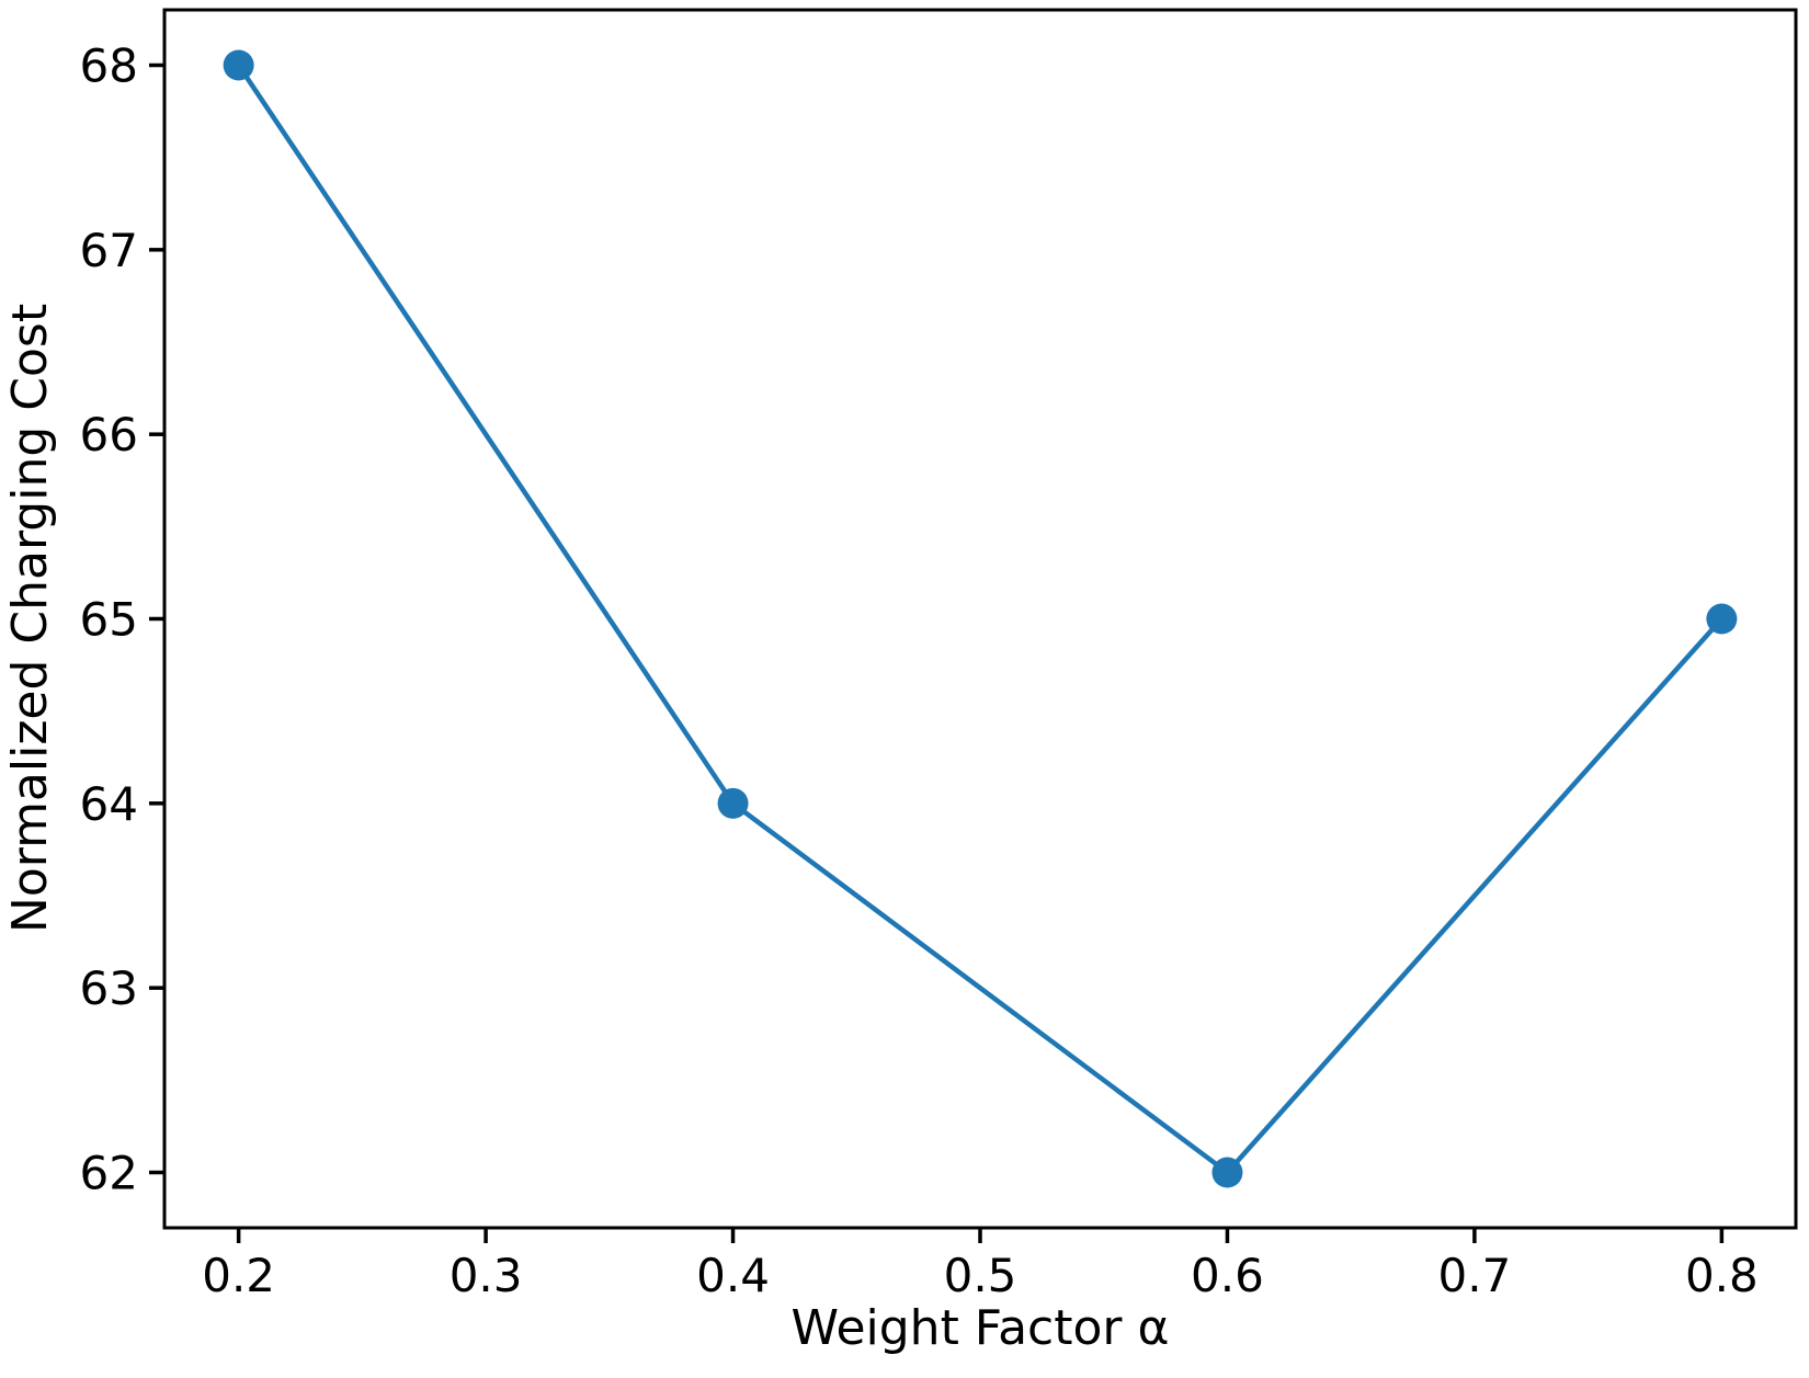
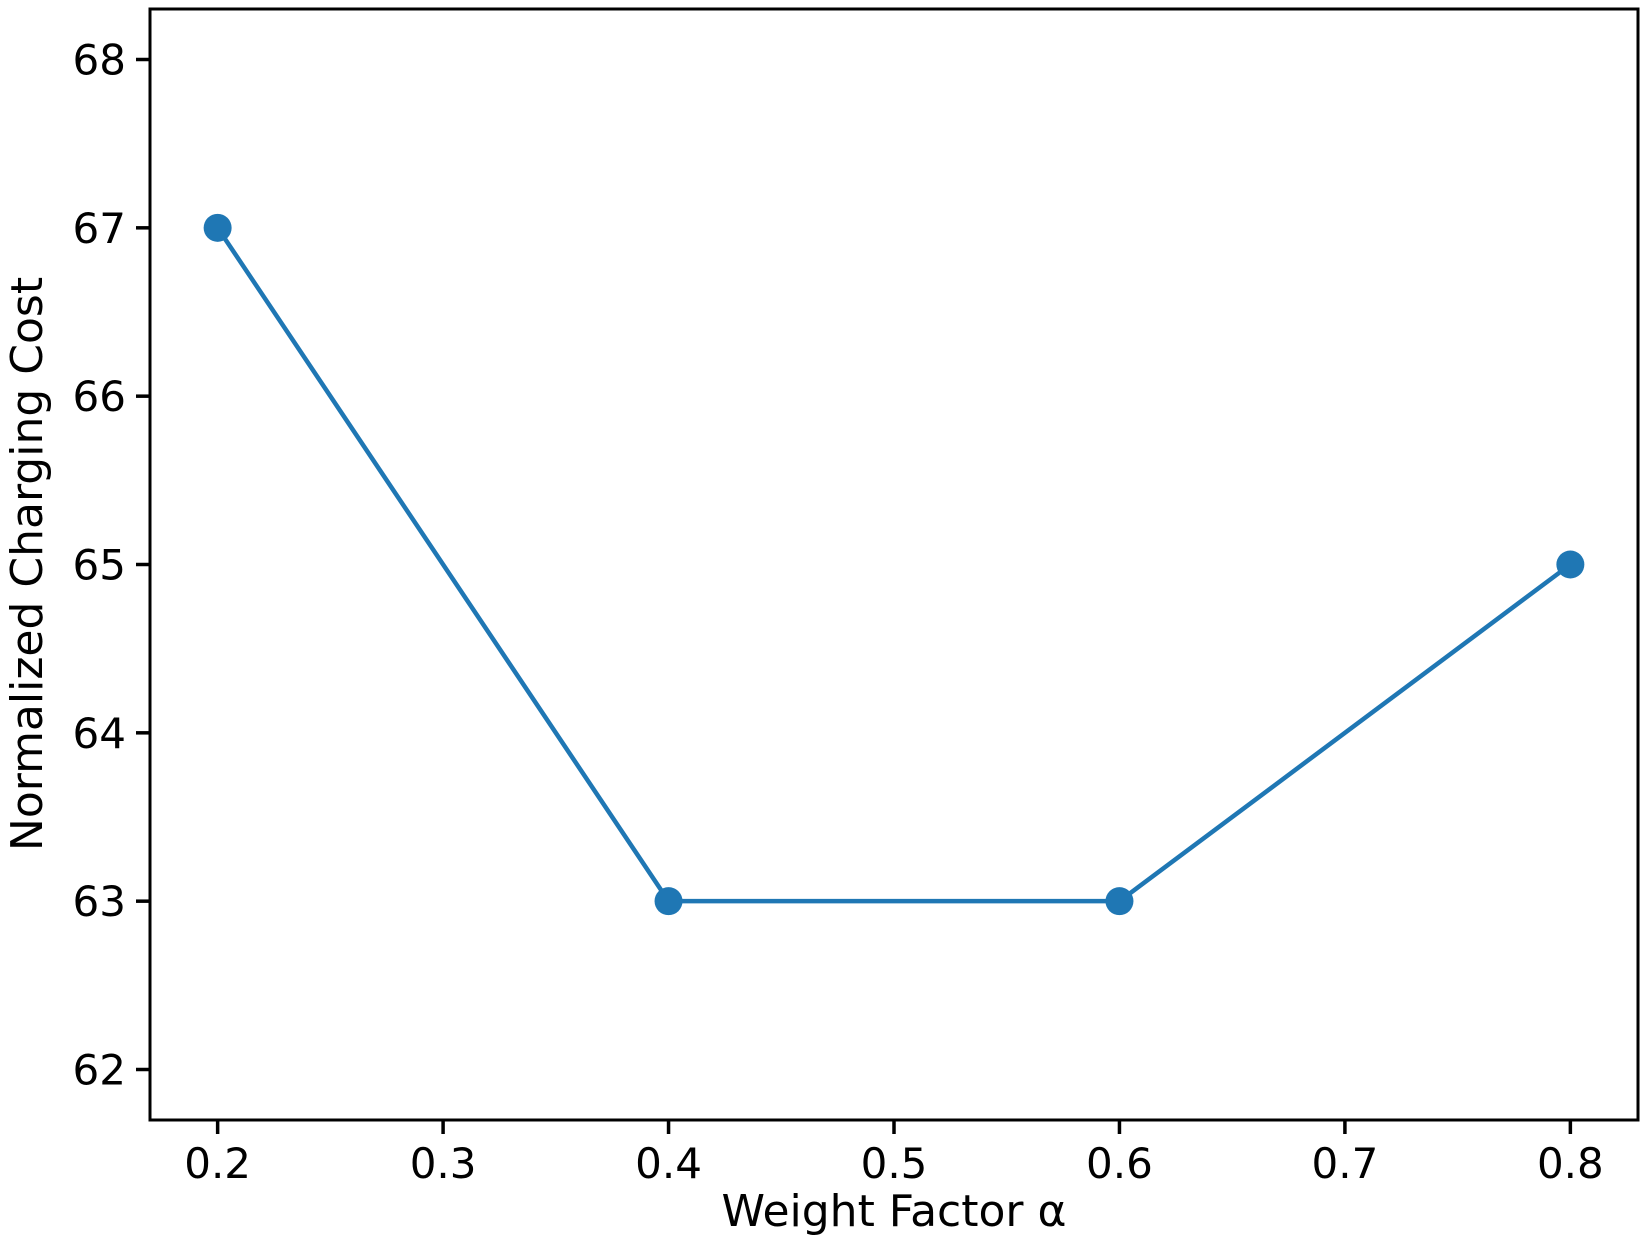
0.2: 68 -> 67
0.4: 64 -> 63
0.6: 62 -> 63
